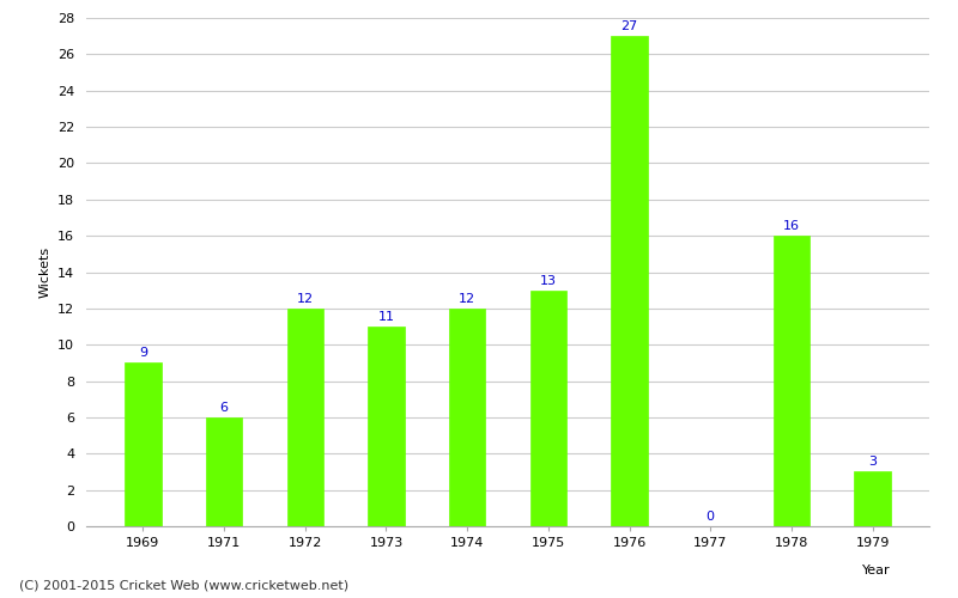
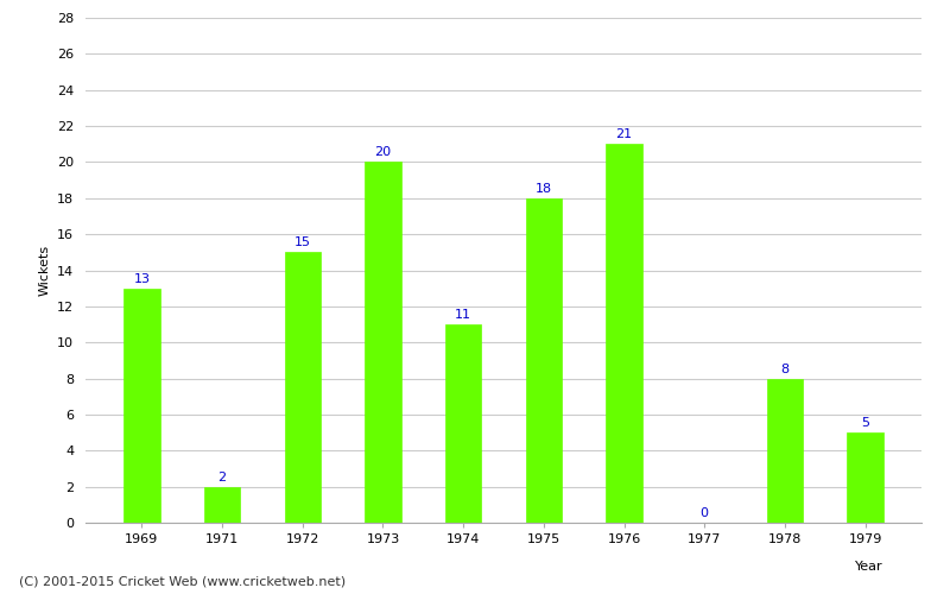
1969: 9 -> 13
1971: 6 -> 2
1972: 12 -> 15
1973: 11 -> 20
1974: 12 -> 11
1975: 13 -> 18
1976: 27 -> 21
1978: 16 -> 8
1979: 3 -> 5
